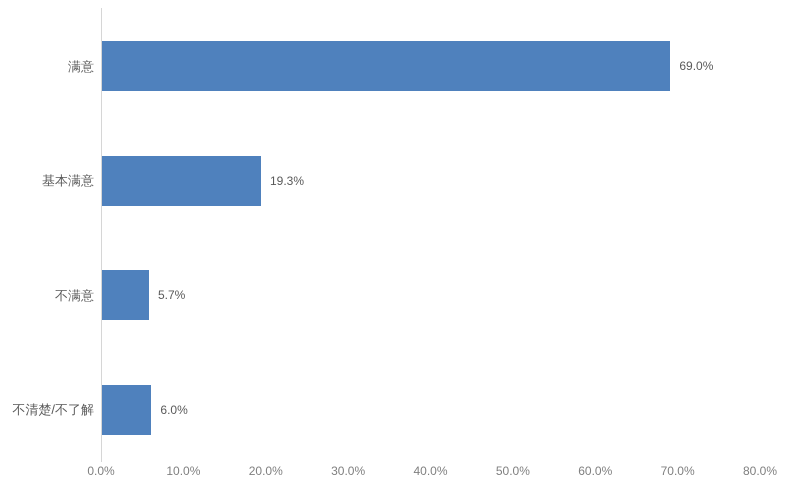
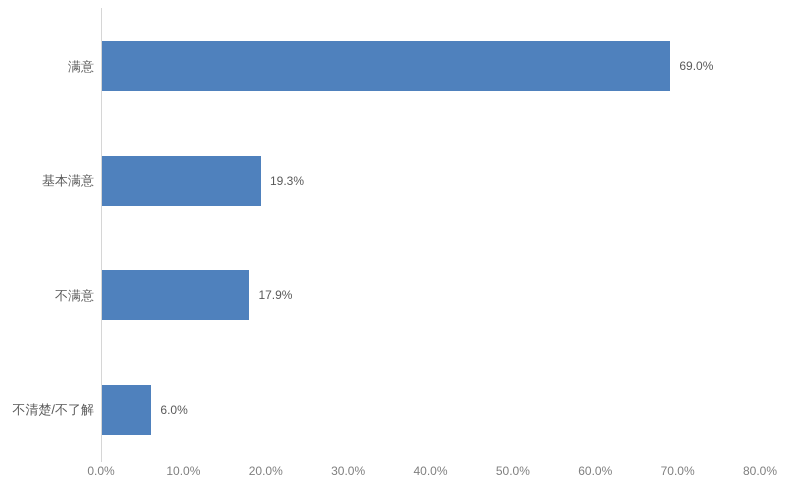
不满意: 5.7% -> 17.9%
